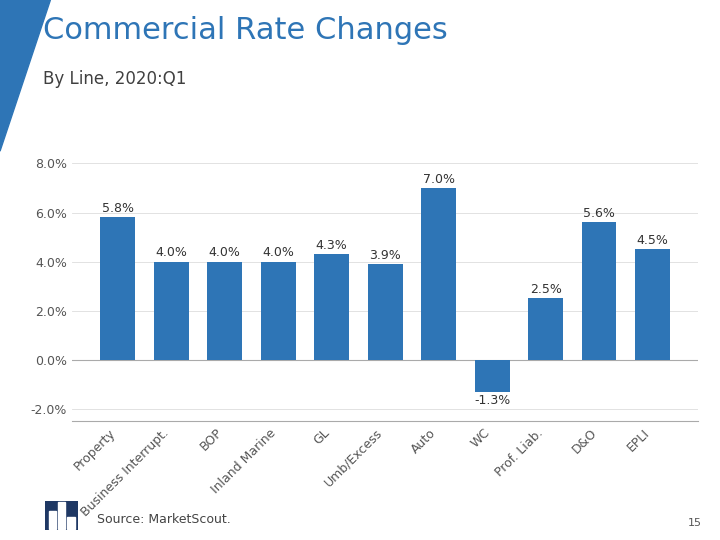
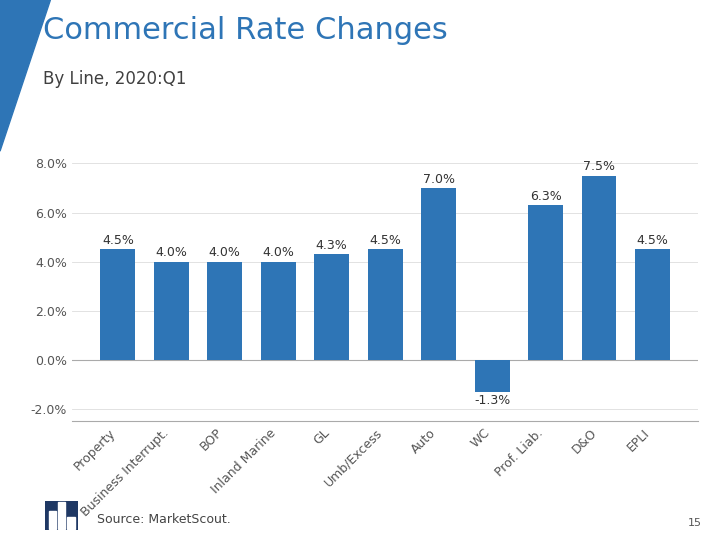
Property: 5.8% -> 4.5%
Umb/Excess: 3.9% -> 4.5%
Prof. Liab.: 2.5% -> 6.3%
D&O: 5.6% -> 7.5%
